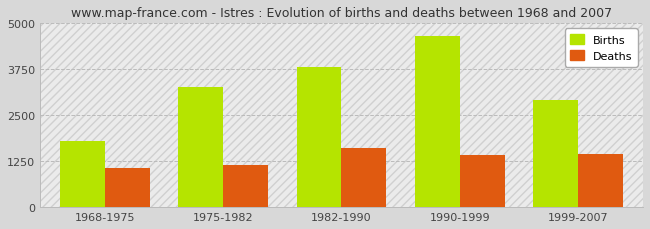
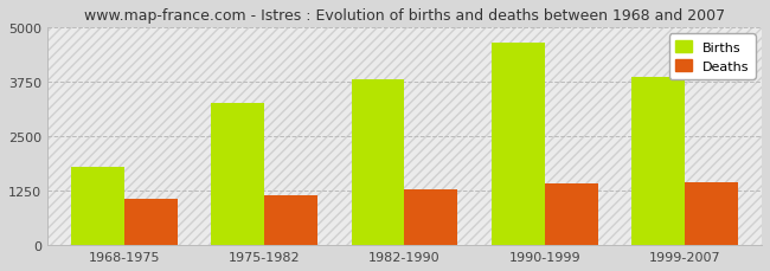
Deaths/1982-1990: 1600 -> 1290
Births/1999-2007: 2900 -> 3850
